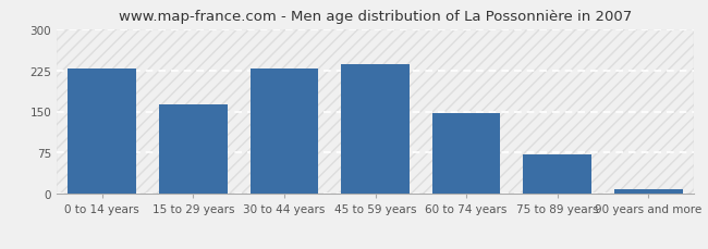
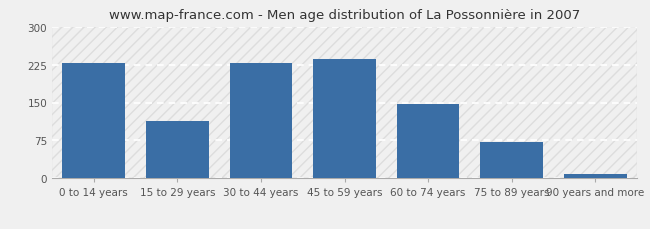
15 to 29 years: 162 -> 114
